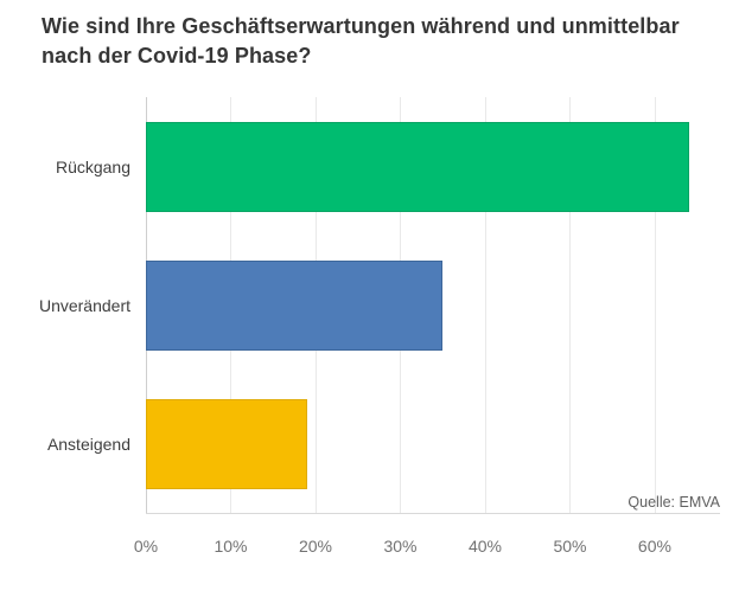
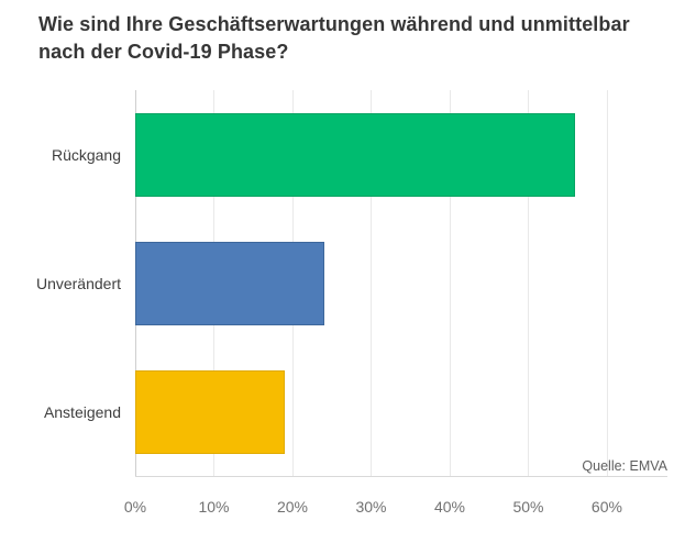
Rückgang: 64% -> 56%
Unverändert: 35% -> 24%
